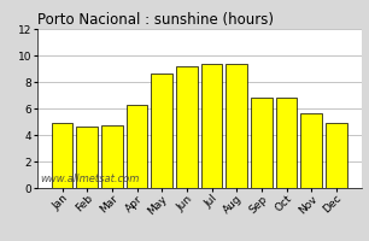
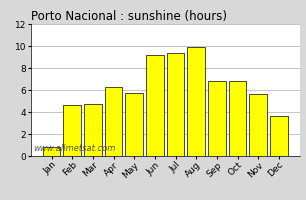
Jan: 4.9 -> 0.8
May: 8.6 -> 5.7
Aug: 9.4 -> 9.9
Dec: 4.9 -> 3.6
